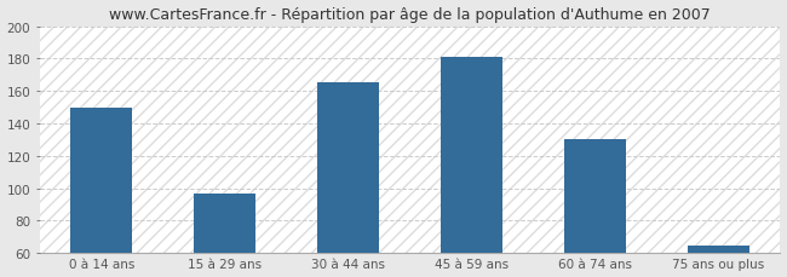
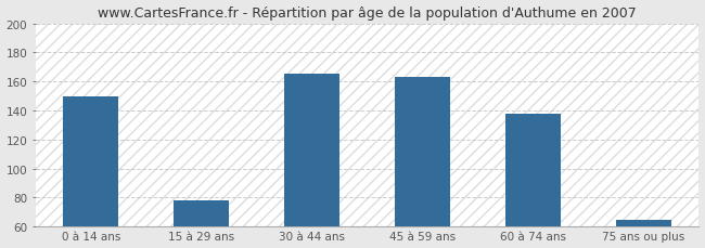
15 à 29 ans: 97 -> 78
45 à 59 ans: 181 -> 163
60 à 74 ans: 130 -> 138
